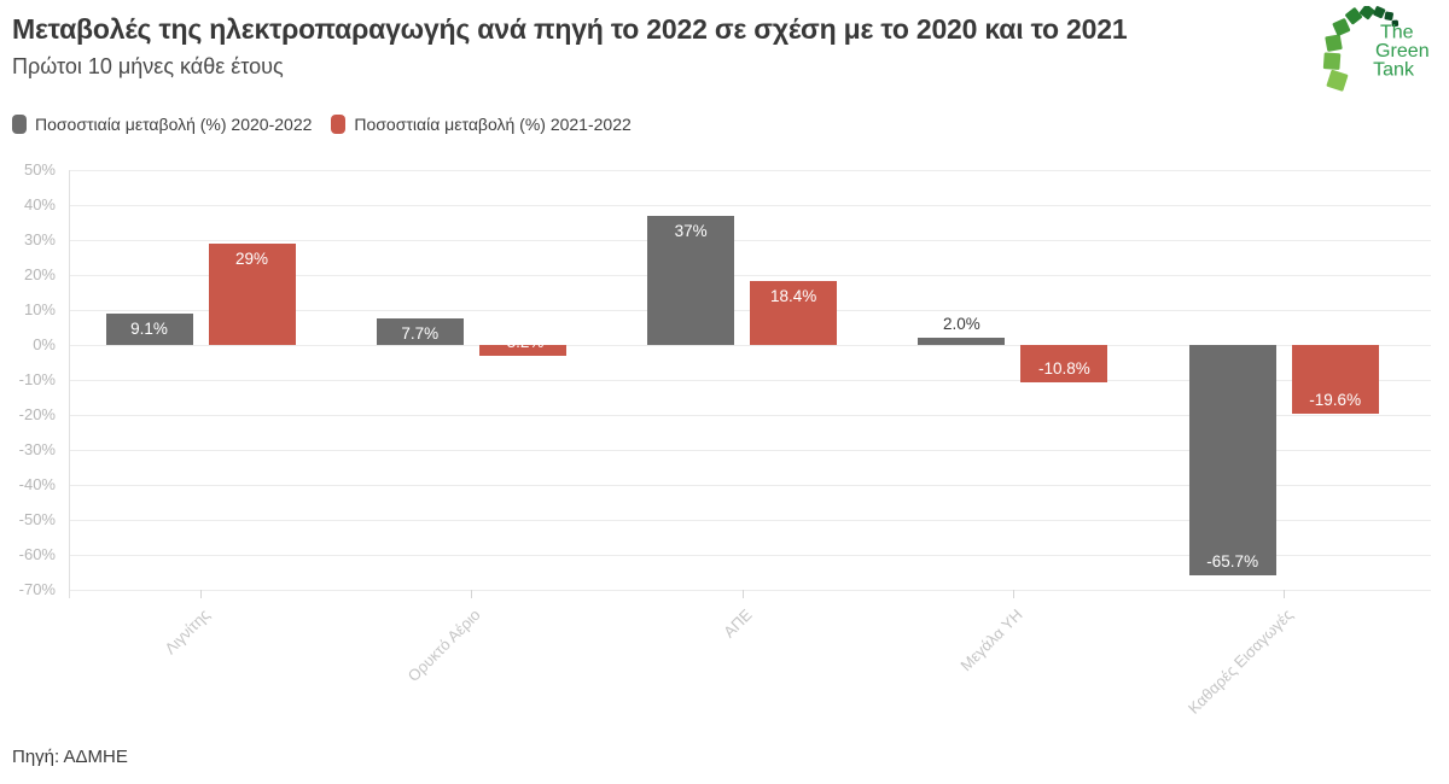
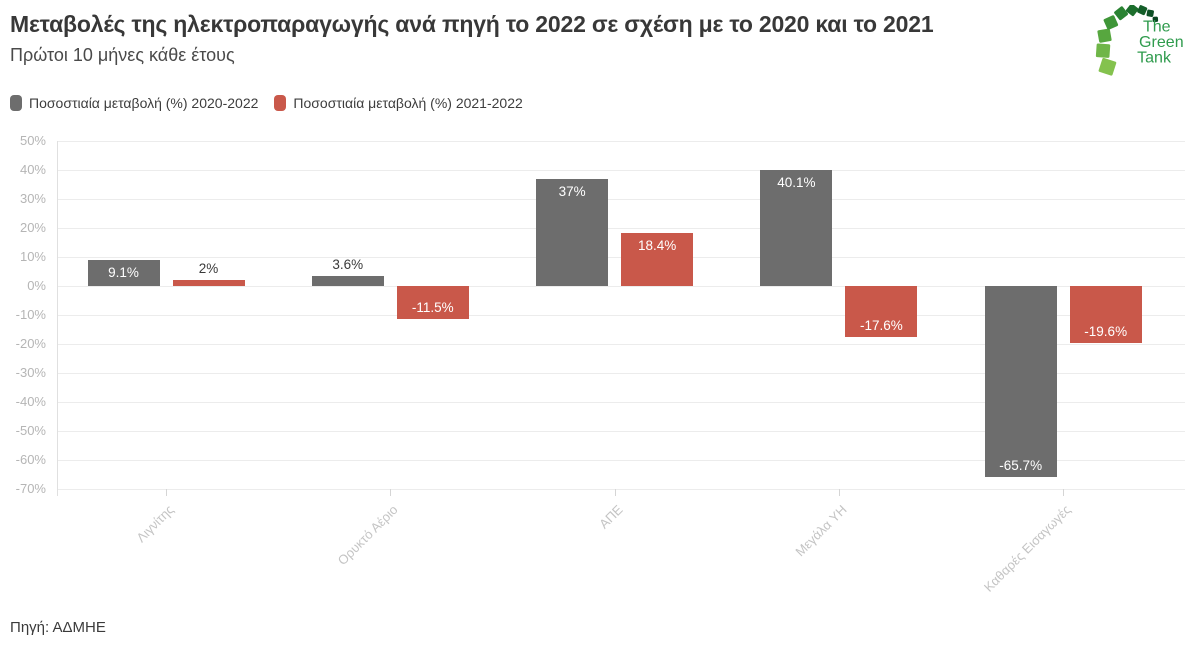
Ποσοστιαία μεταβολή (%) 2021-2022/Λιγνίτης: 29% -> 2%
Ποσοστιαία μεταβολή (%) 2020-2022/Ορυκτό Αέριο: 7.7% -> 3.6%
Ποσοστιαία μεταβολή (%) 2021-2022/Ορυκτό Αέριο: -3.2% -> -11.5%
Ποσοστιαία μεταβολή (%) 2020-2022/Μεγάλα ΥΗ: 2.0% -> 40.1%
Ποσοστιαία μεταβολή (%) 2021-2022/Μεγάλα ΥΗ: -10.8% -> -17.6%
